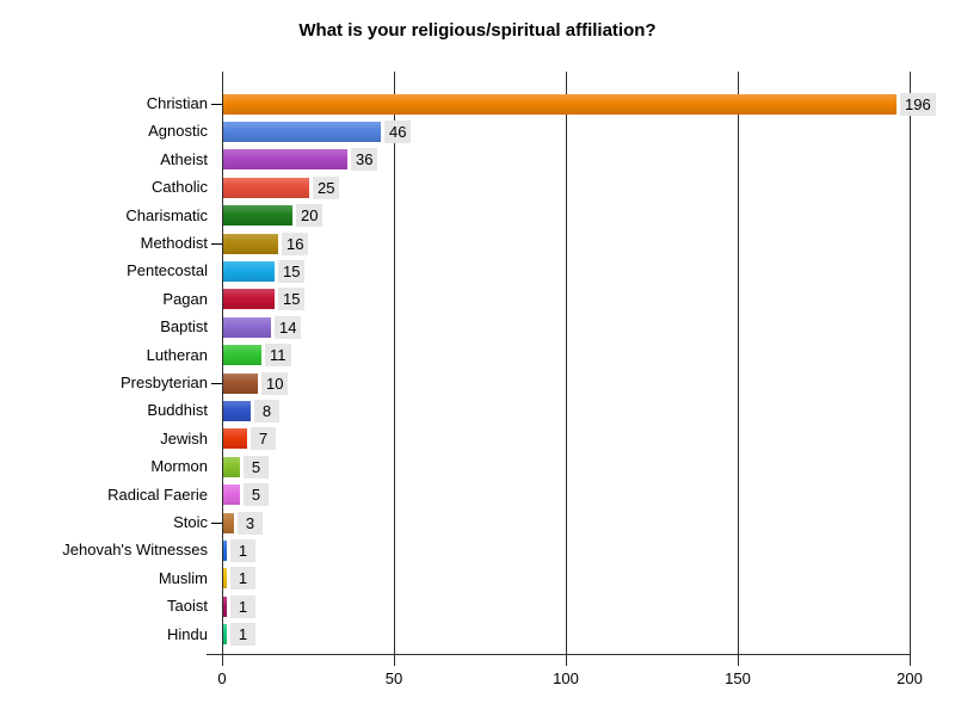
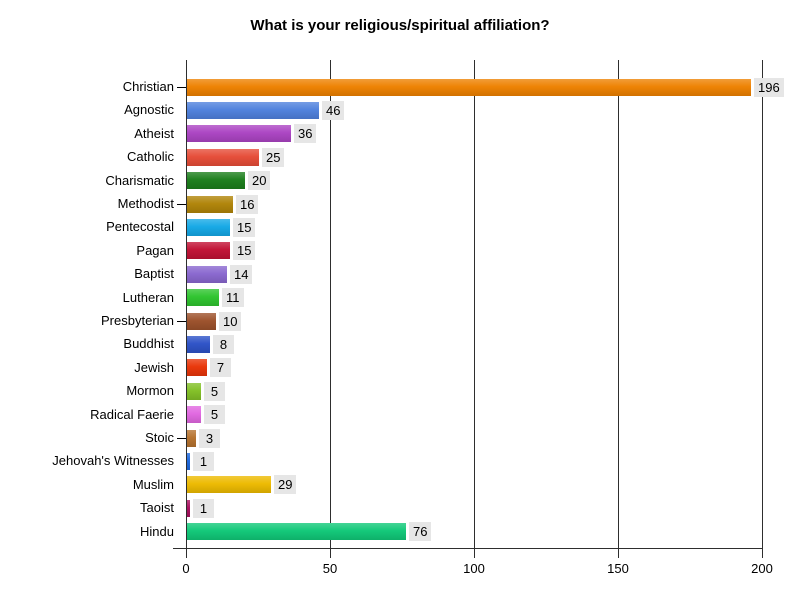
Muslim: 1 -> 29
Hindu: 1 -> 76
